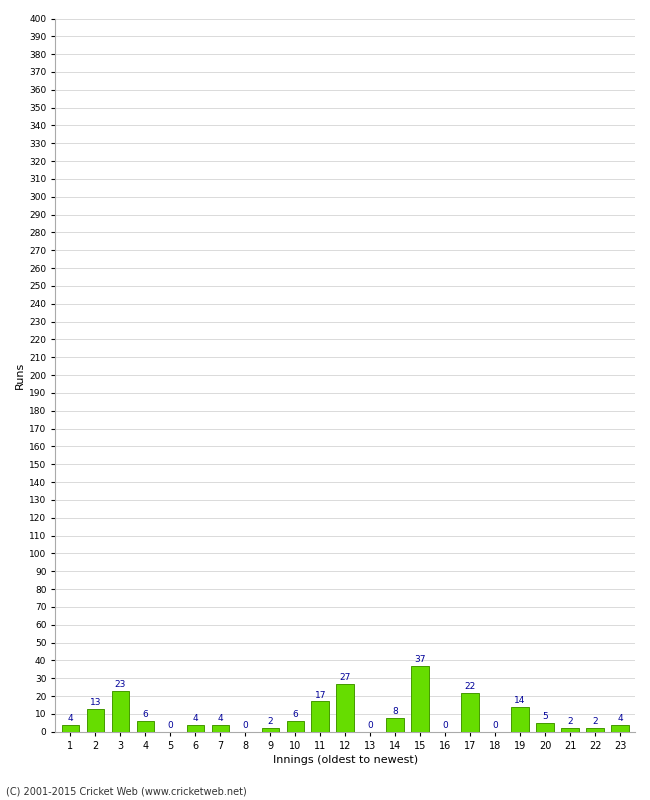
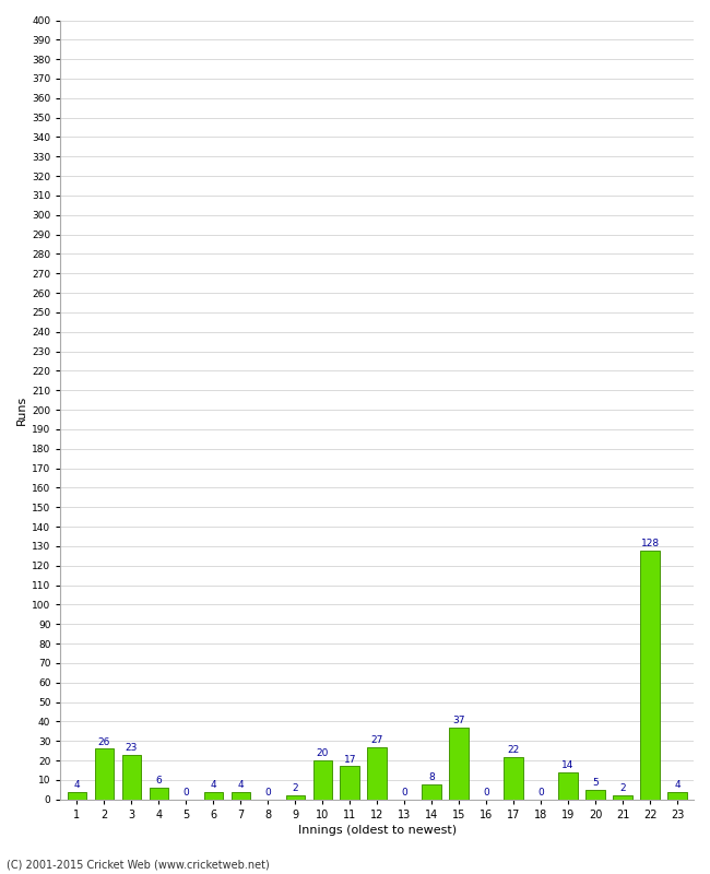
2: 13 -> 26
10: 6 -> 20
22: 2 -> 128
